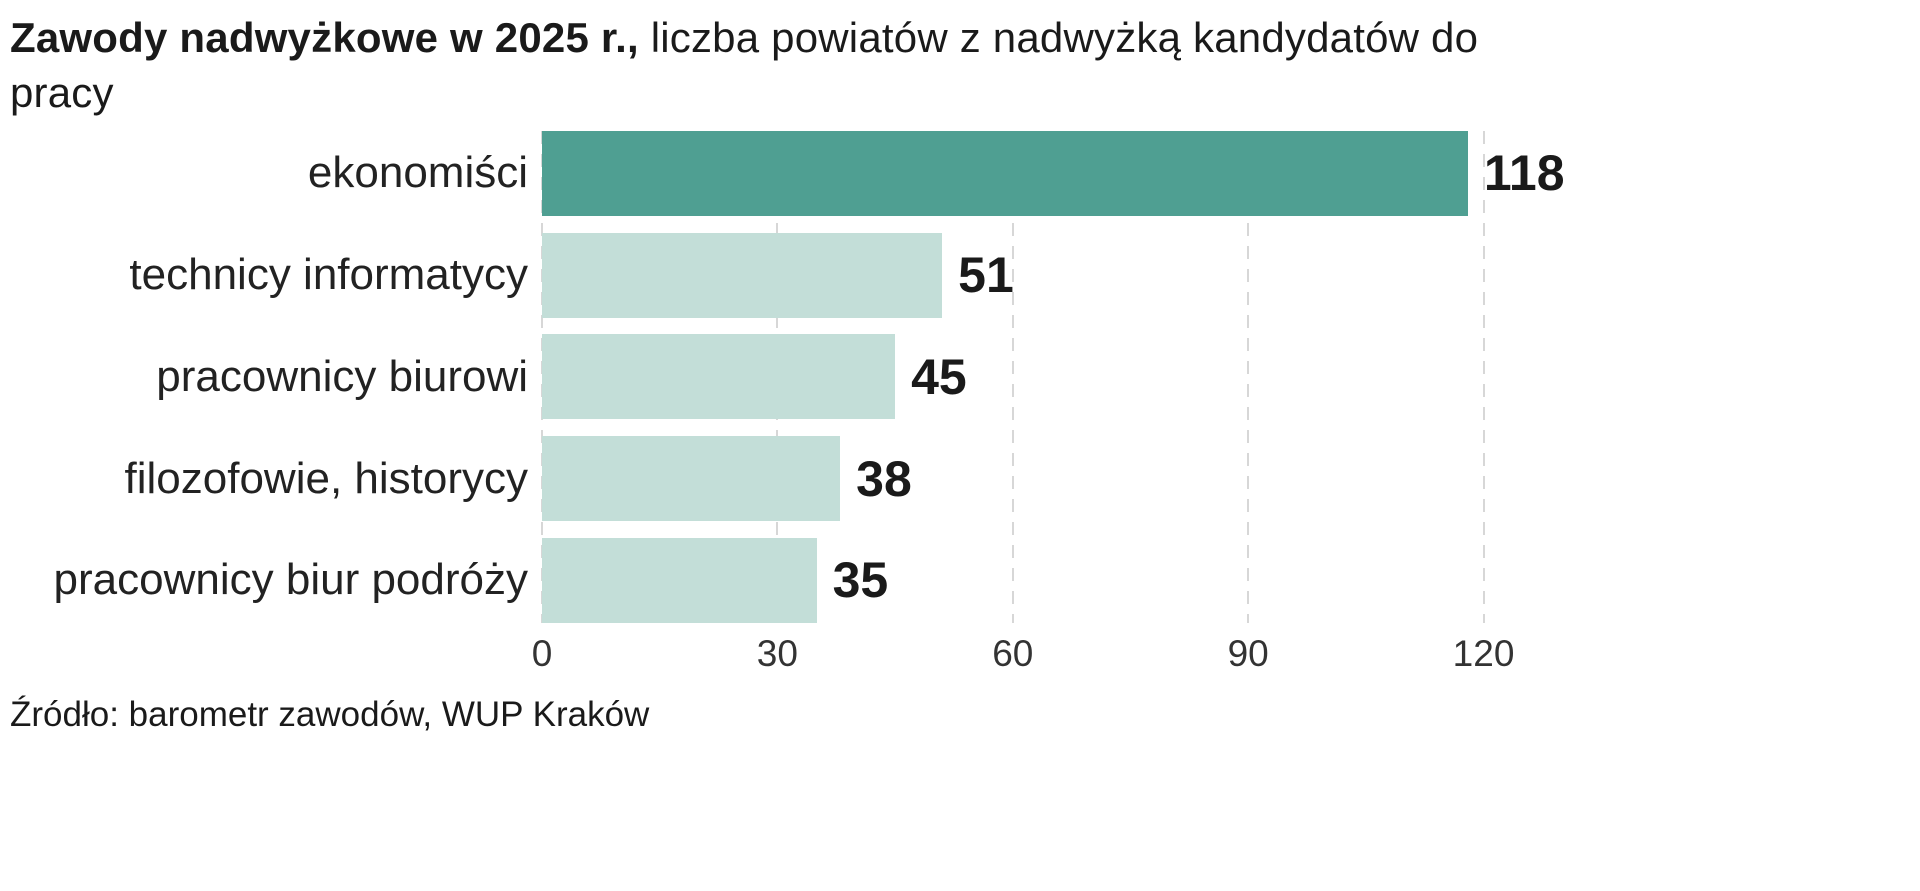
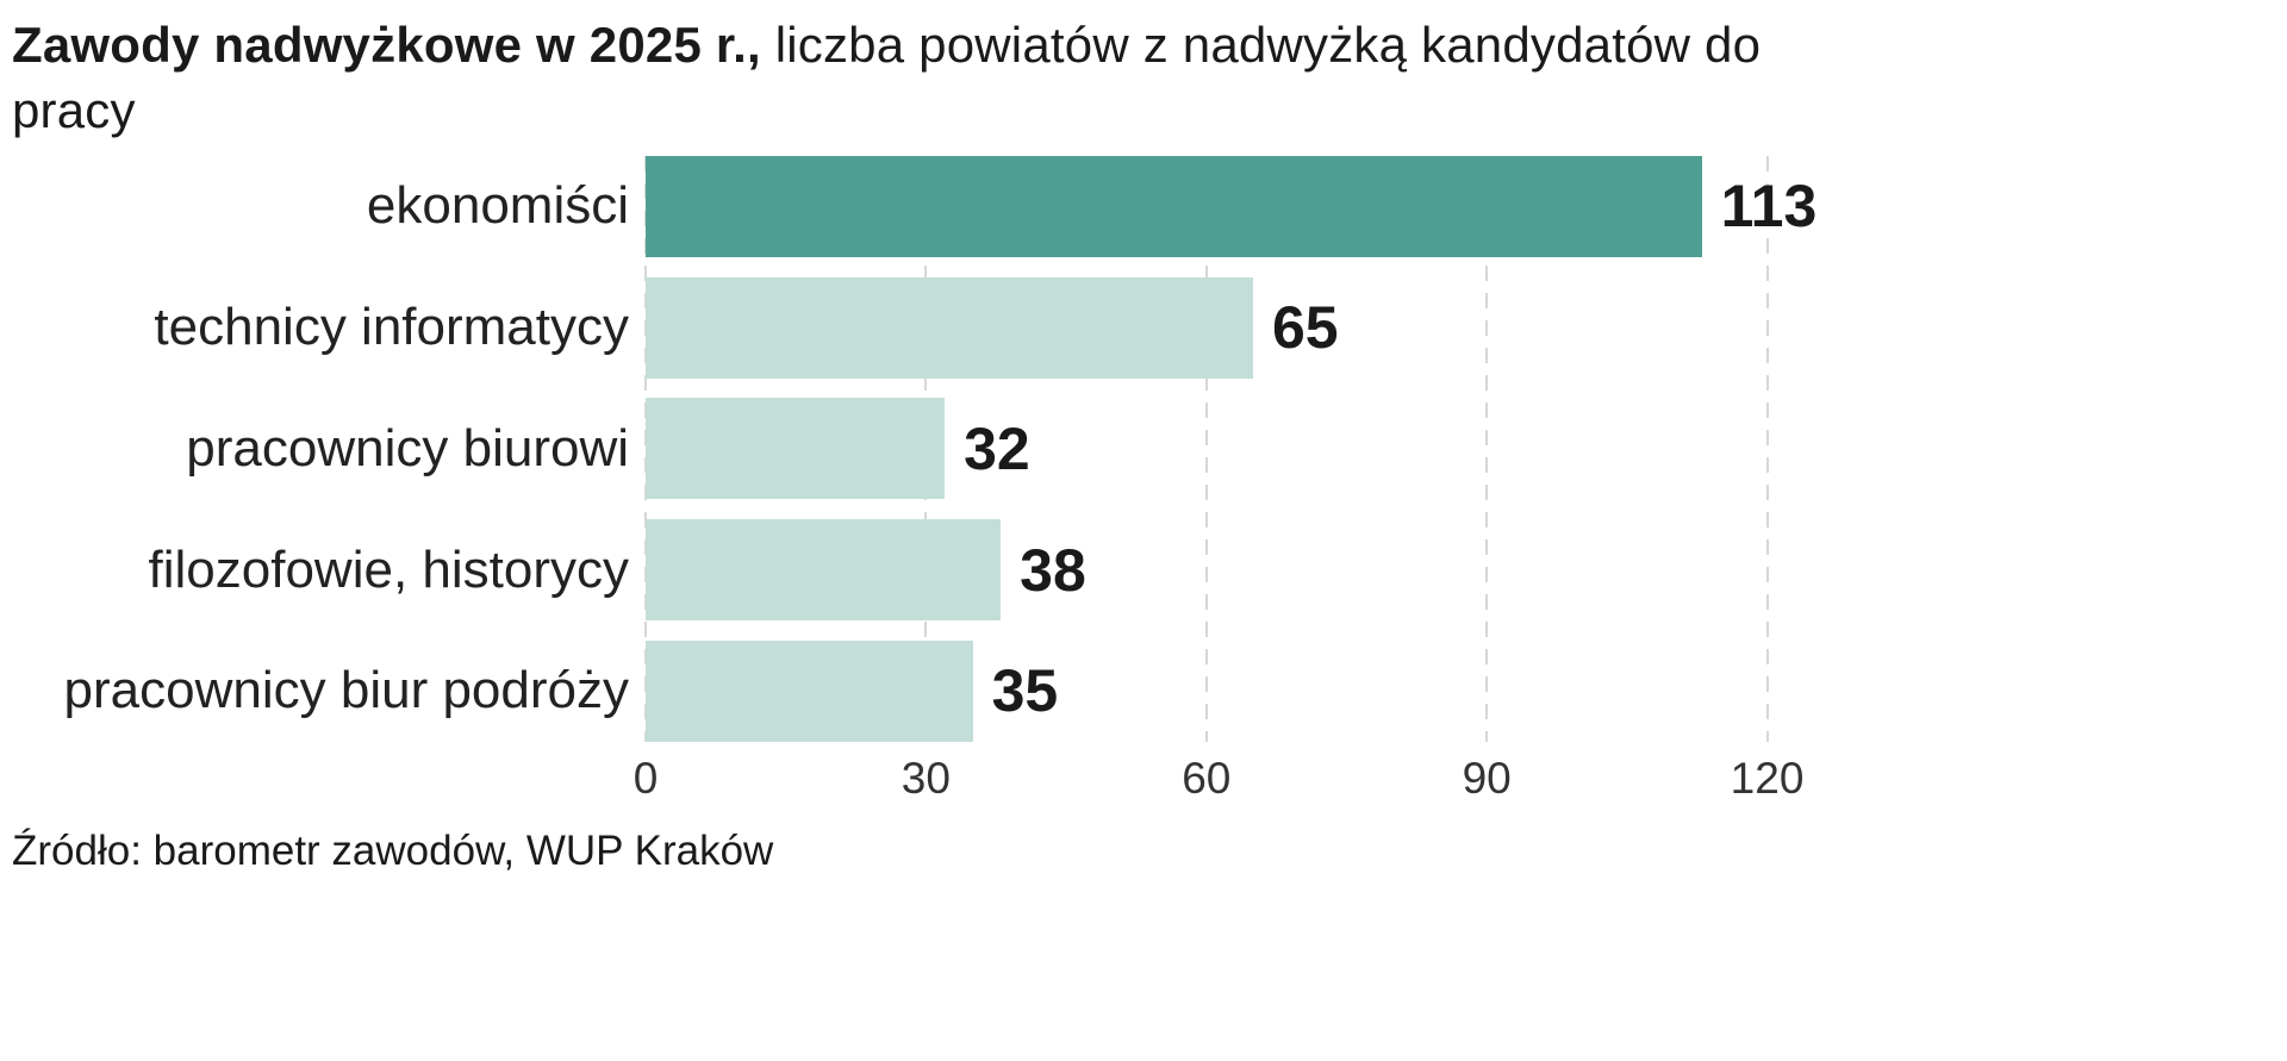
ekonomiści: 118 -> 113
technicy informatycy: 51 -> 65
pracownicy biurowi: 45 -> 32
